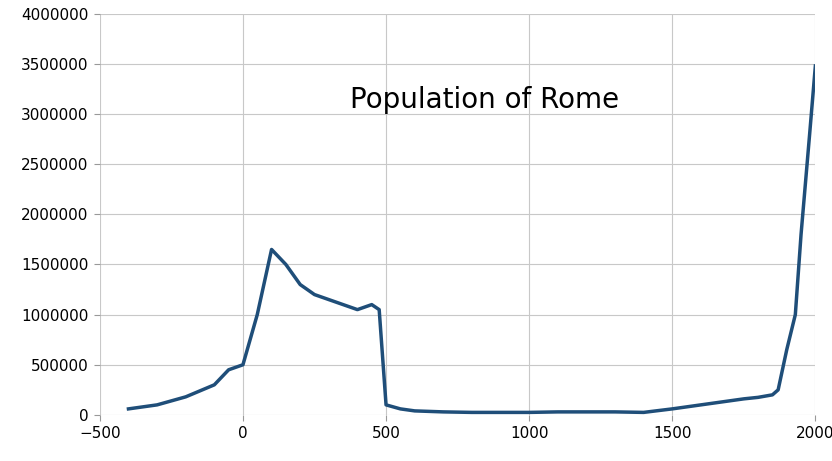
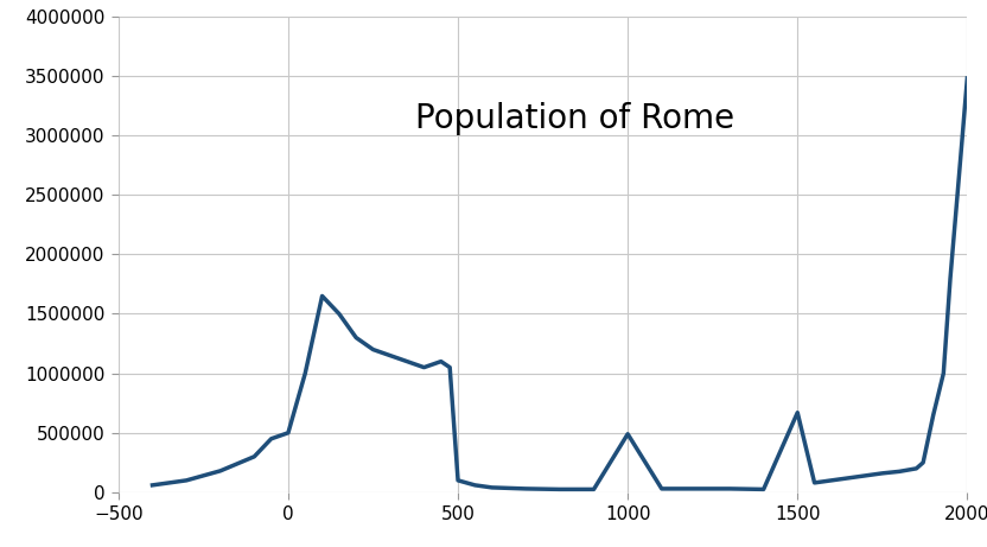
1000: 20000 -> 490000
1500: 60000 -> 670000
